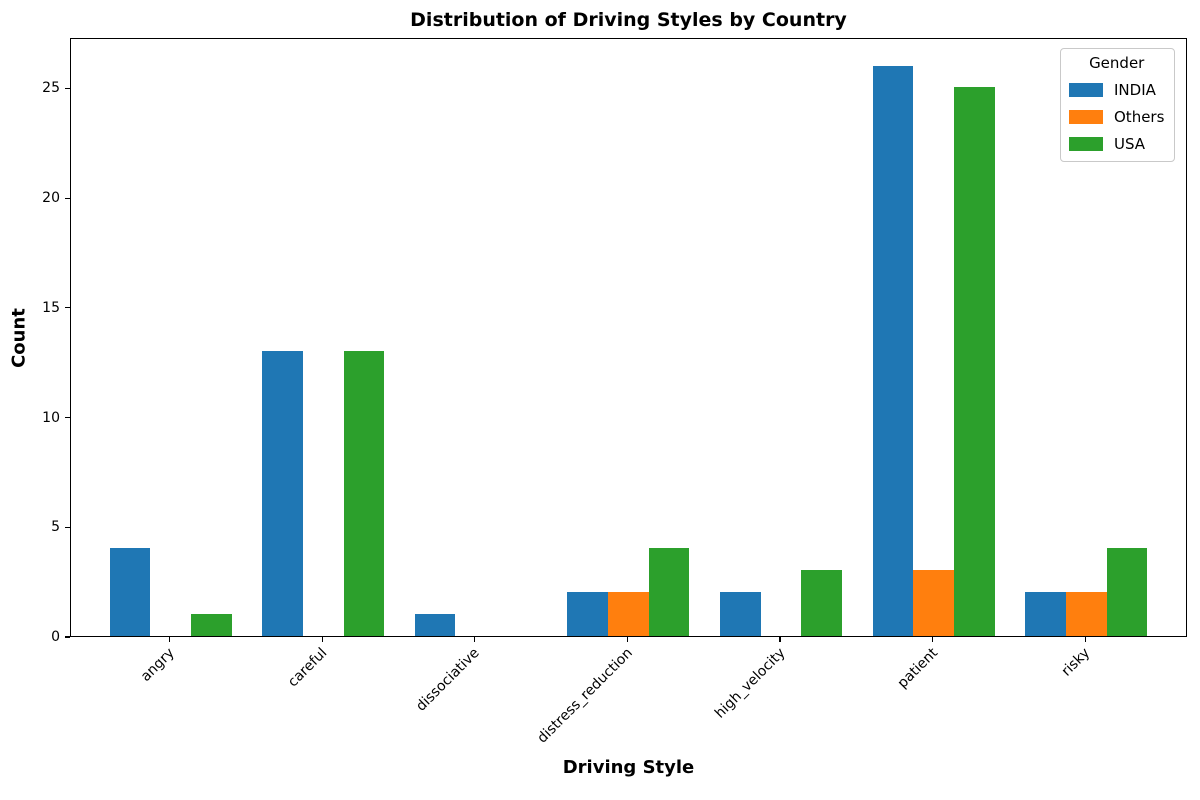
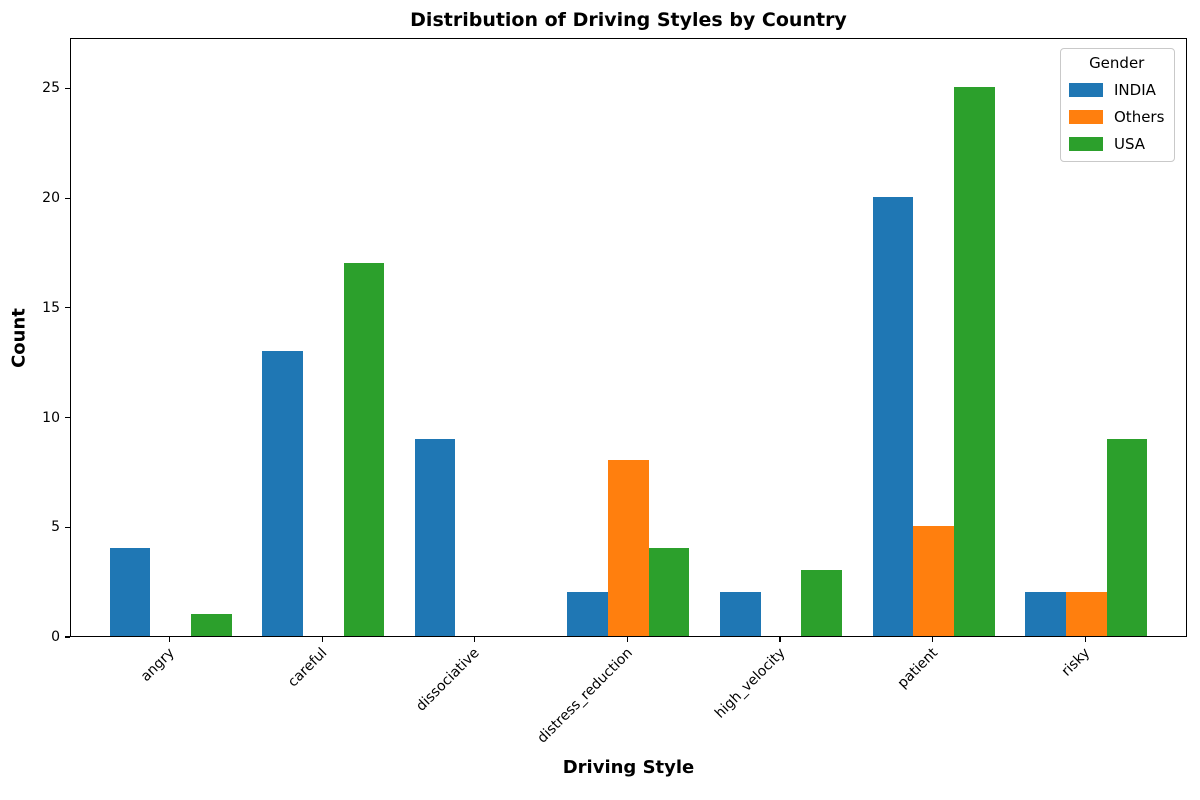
USA/careful: 13 -> 17
INDIA/dissociative: 1 -> 9
Others/distress_reduction: 2 -> 8
INDIA/patient: 26 -> 20
Others/patient: 3 -> 5
USA/risky: 4 -> 9
